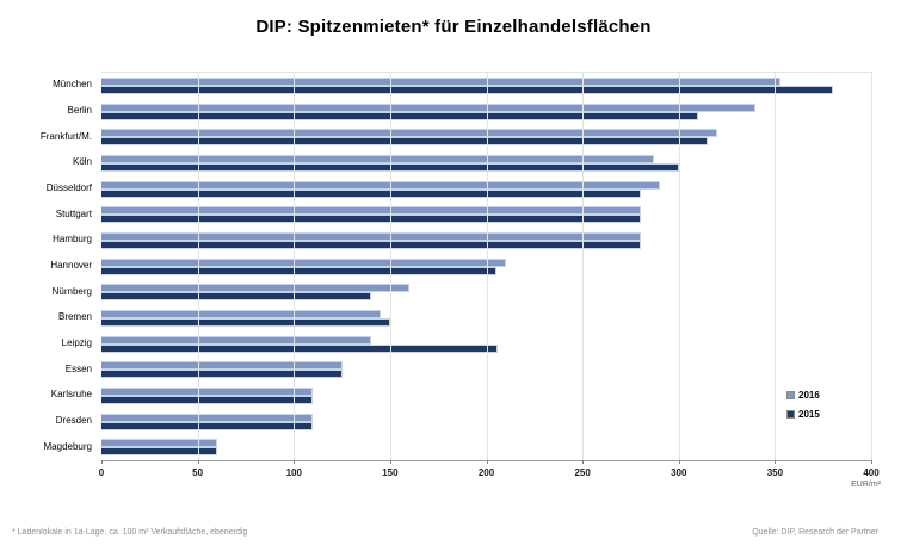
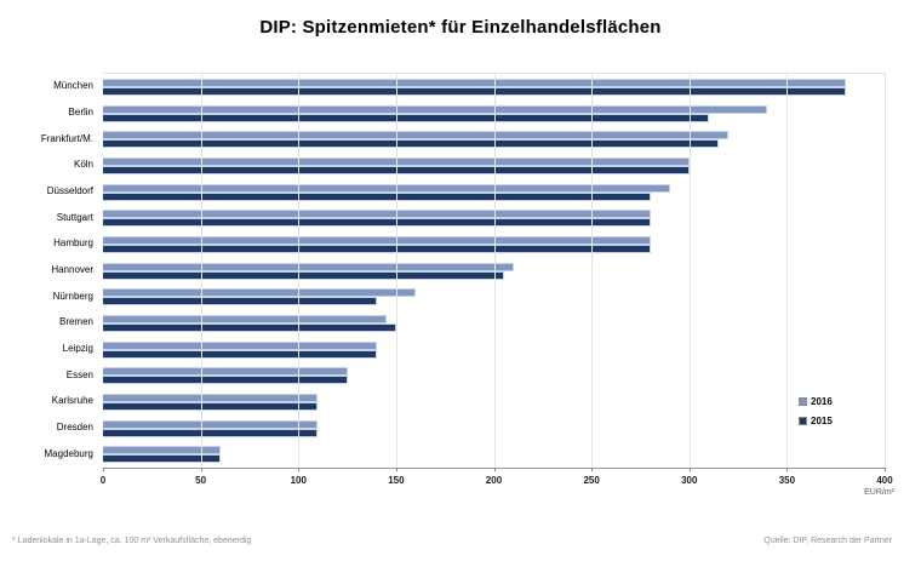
2016/München: 353 -> 380
2016/Köln: 287 -> 300
2015/Leipzig: 206 -> 140
